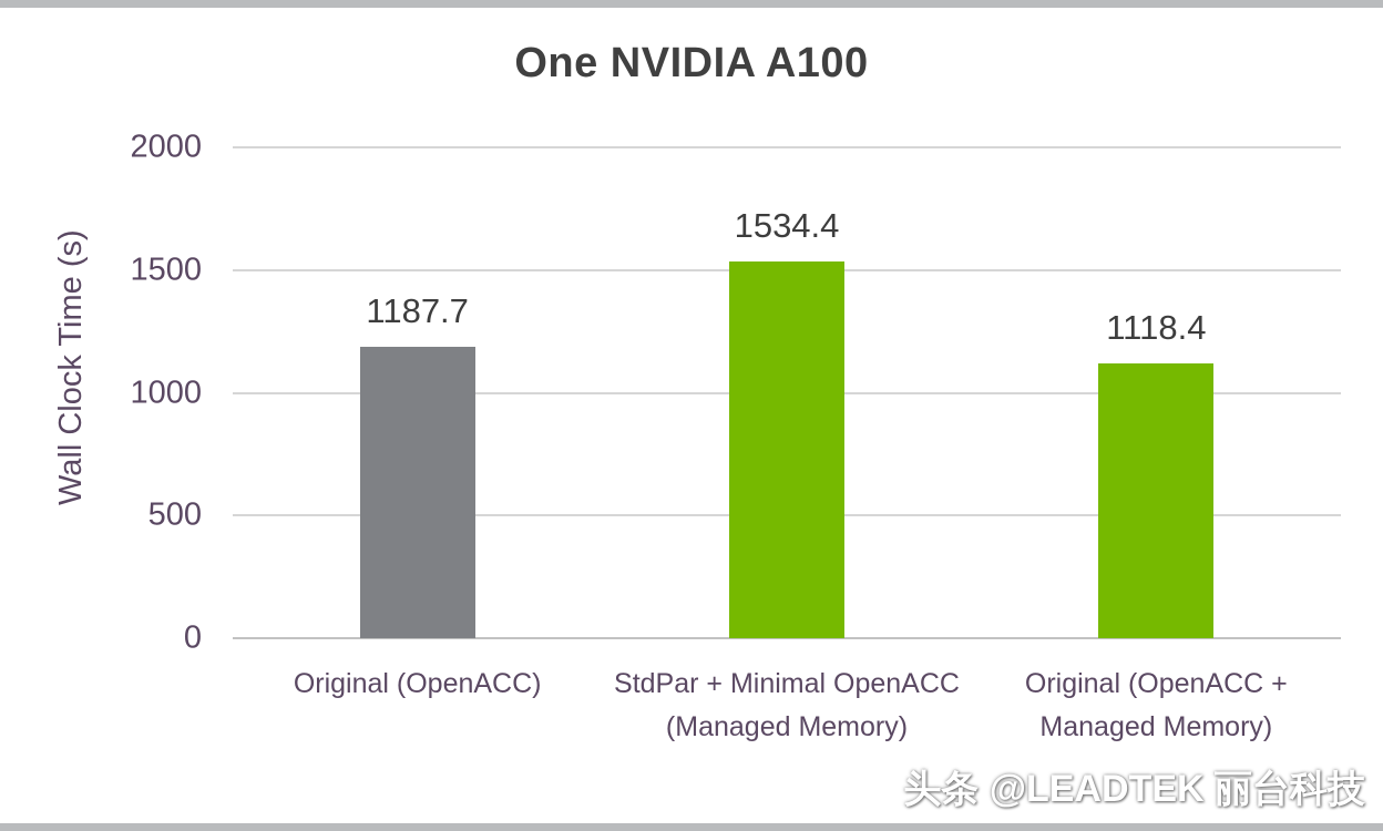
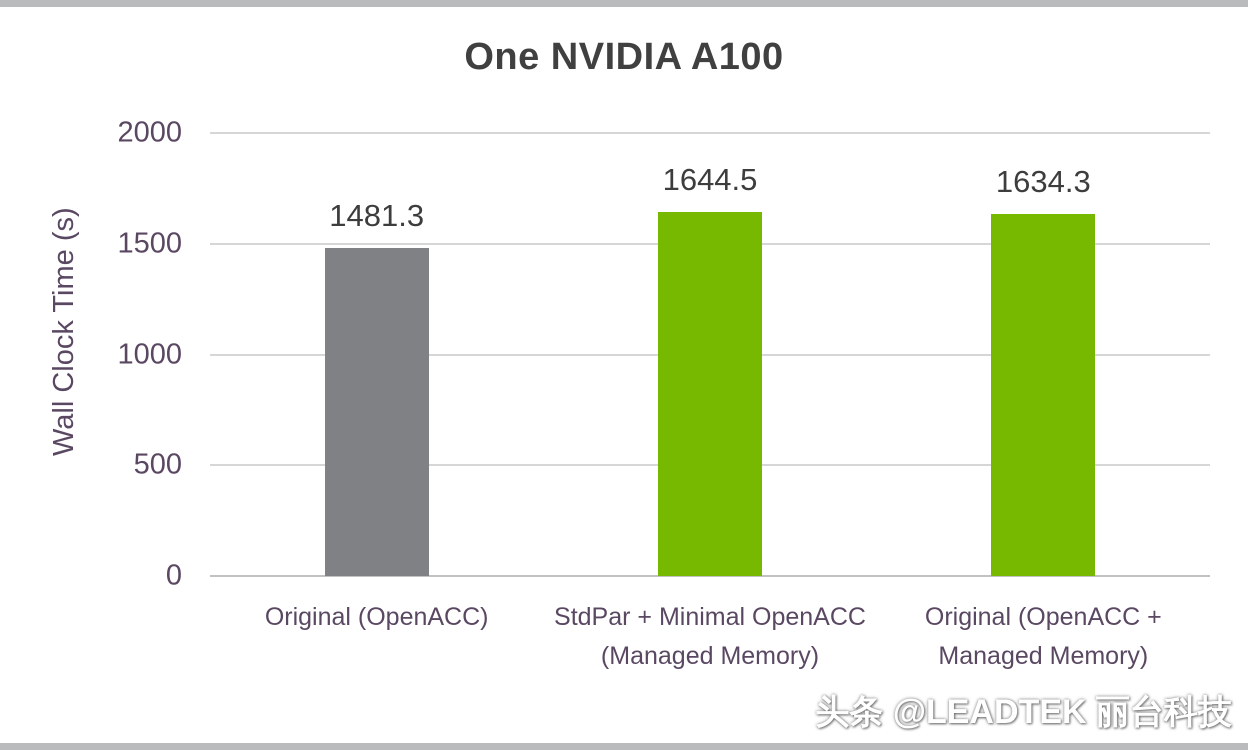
Original (OpenACC): 1187.7 -> 1481.3
StdPar + Minimal OpenACC (Managed Memory): 1534.4 -> 1644.5
Original (OpenACC + Managed Memory): 1118.4 -> 1634.3
